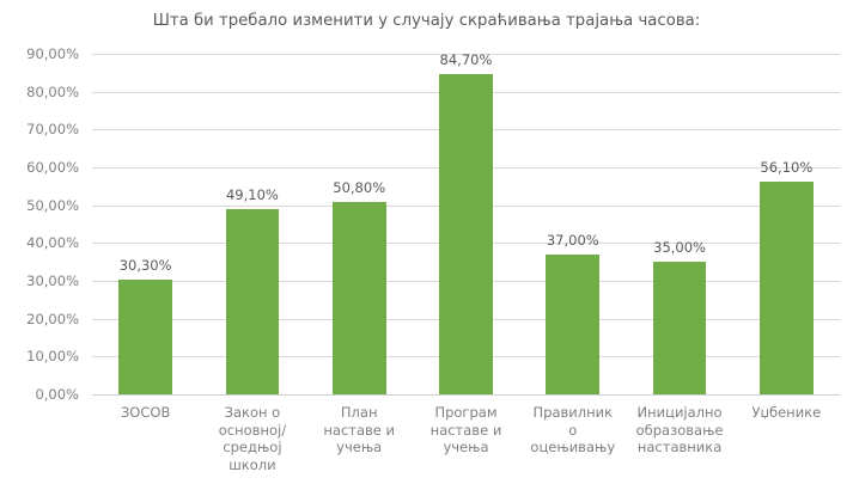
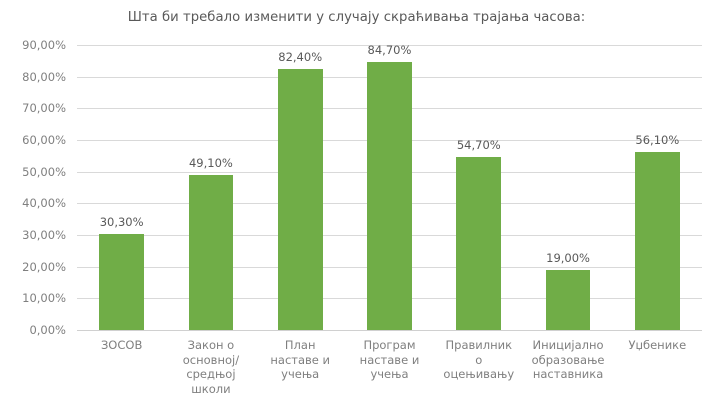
План наставе и учења: 50,80% -> 82,40%
Правилник о оцењивању: 37,00% -> 54,70%
Иницијално образовање наставника: 35,00% -> 19,00%
